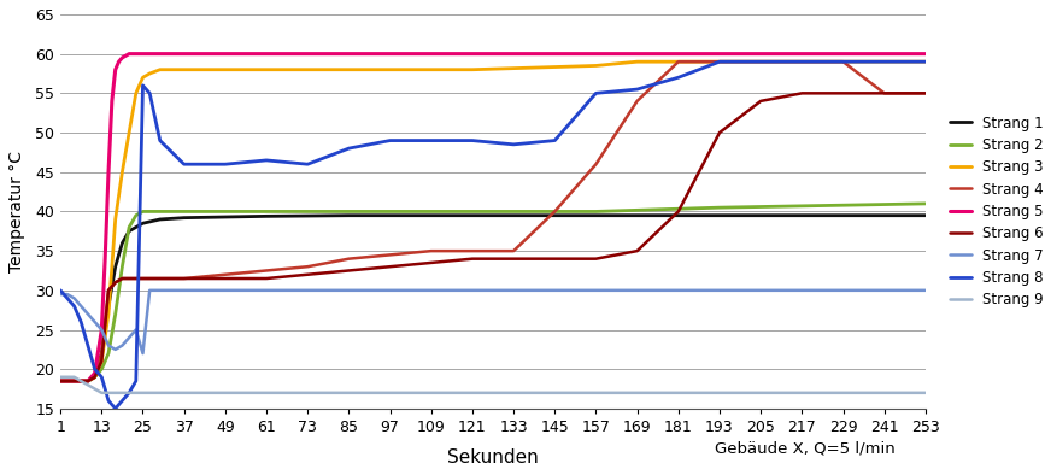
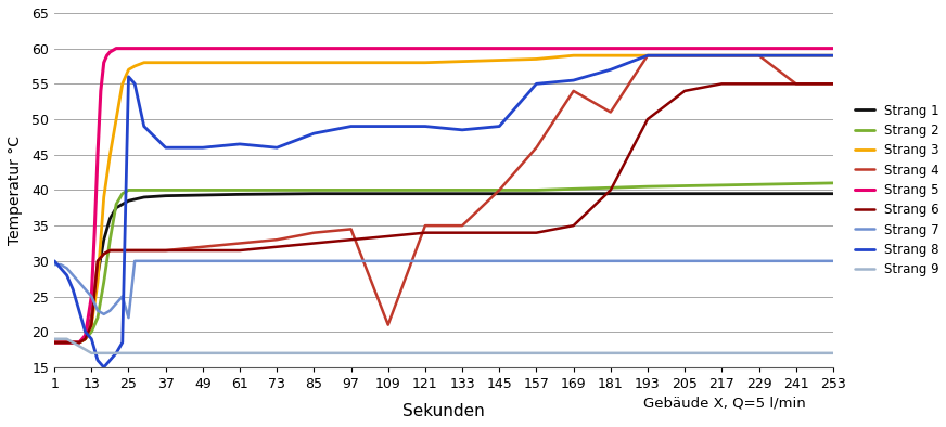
Strang 4/109: 35.0 -> 21.0
Strang 4/181: 59.0 -> 51.0
